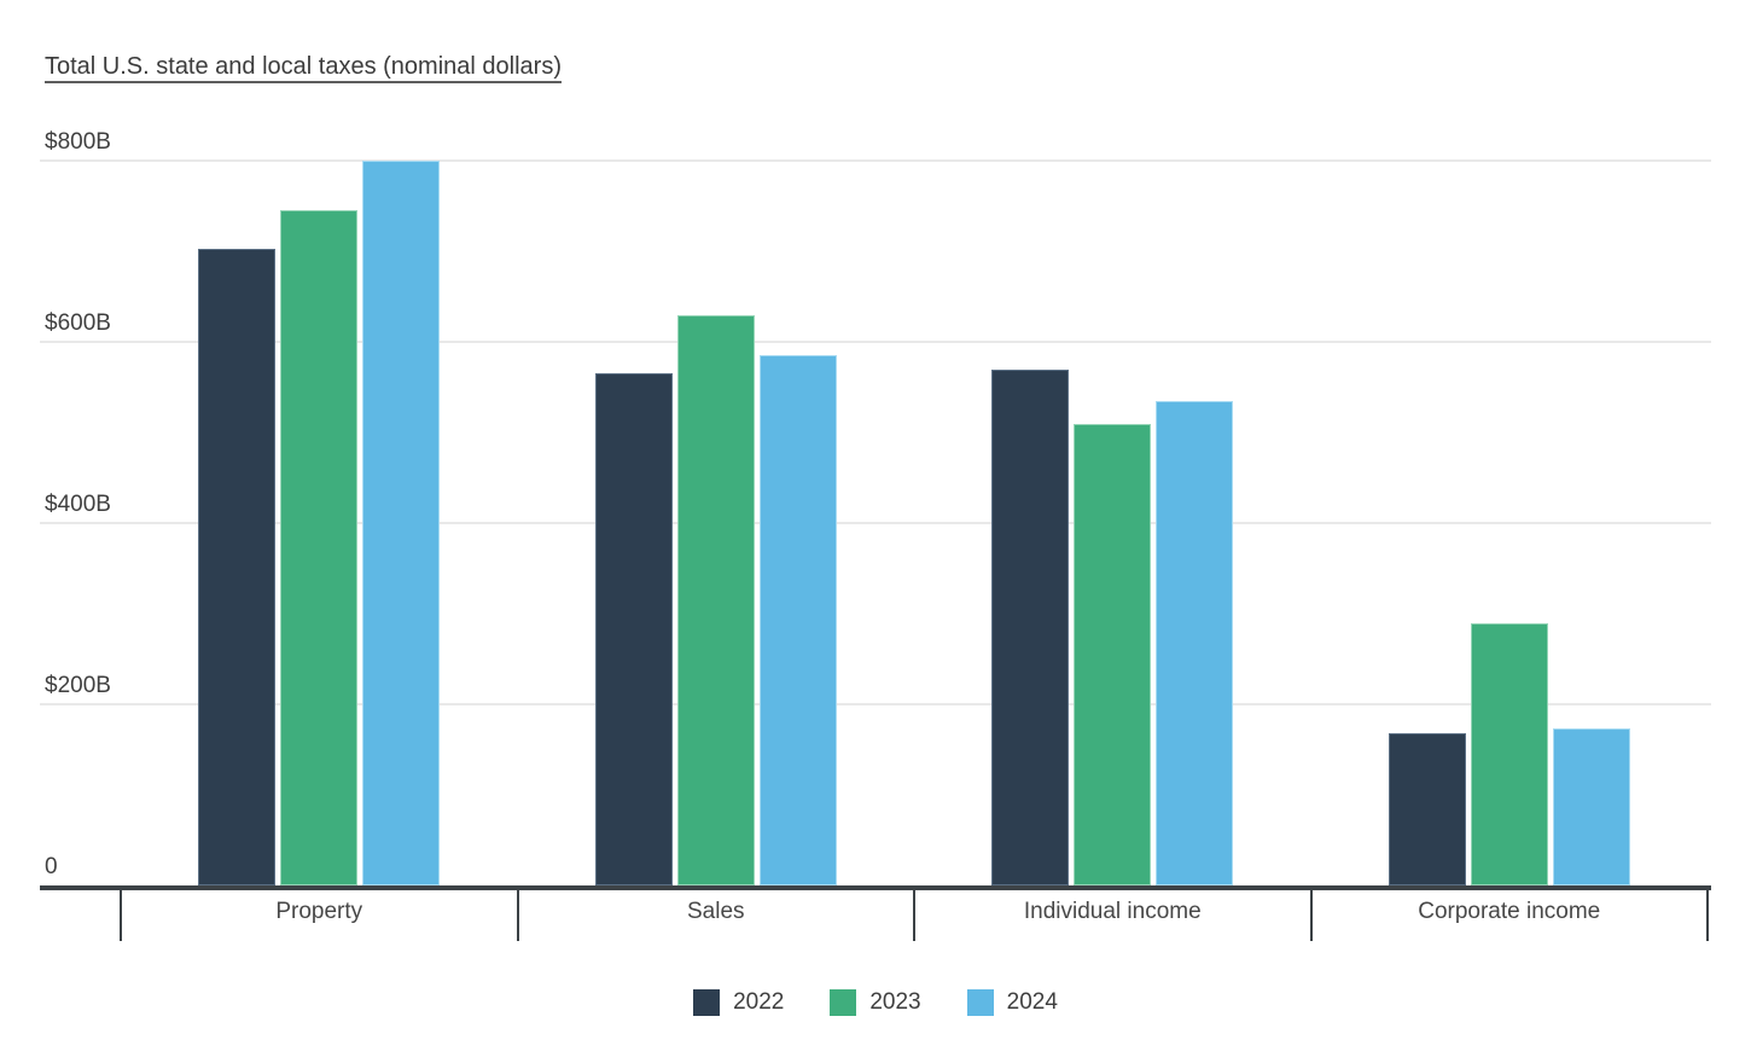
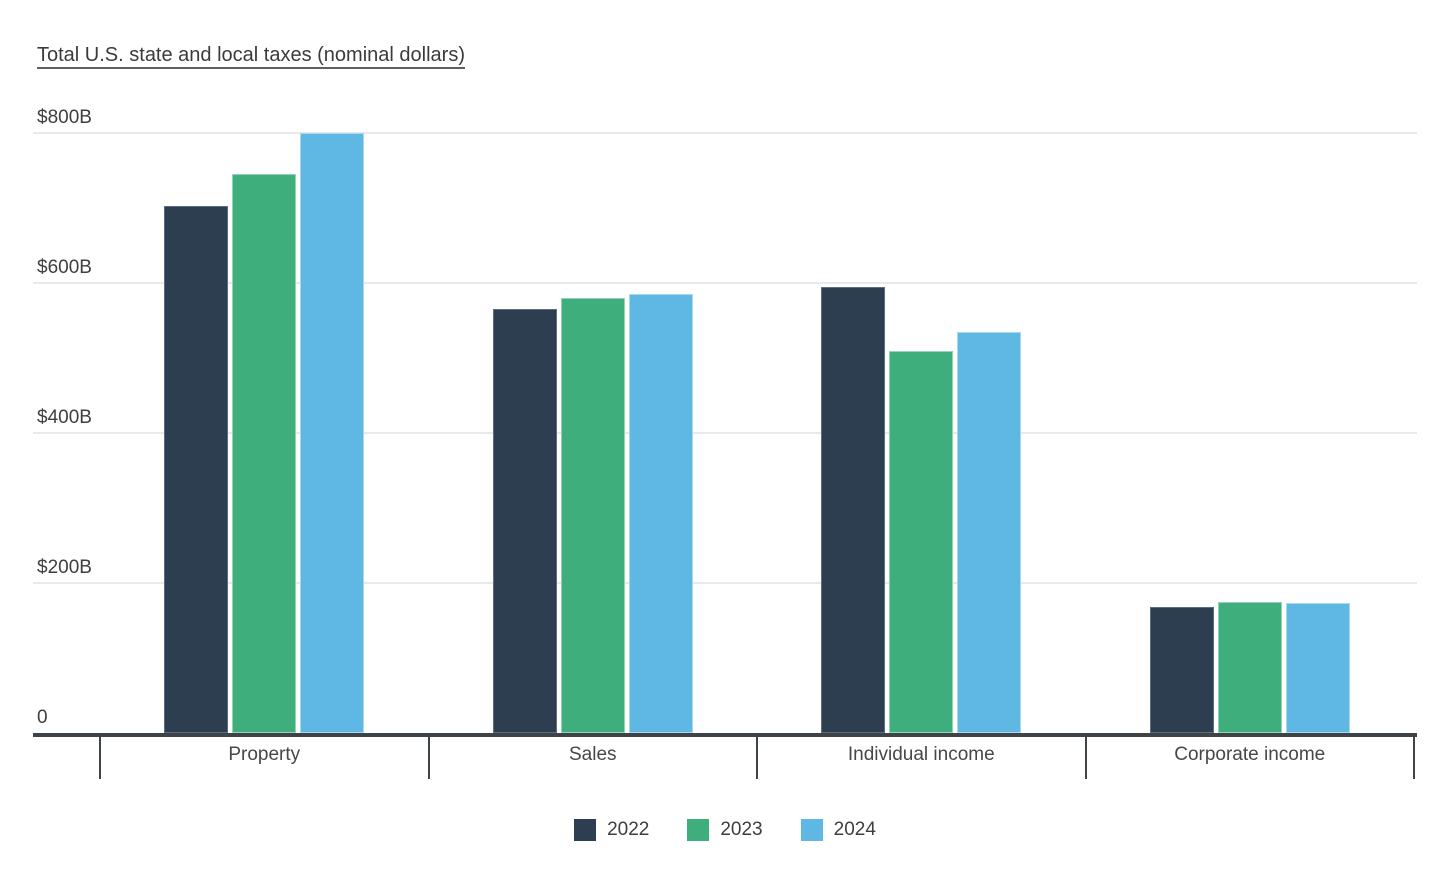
2023/Sales: $630B -> $580B
2022/Individual income: $570B -> $600B
2023/Corporate income: $290B -> $180B
